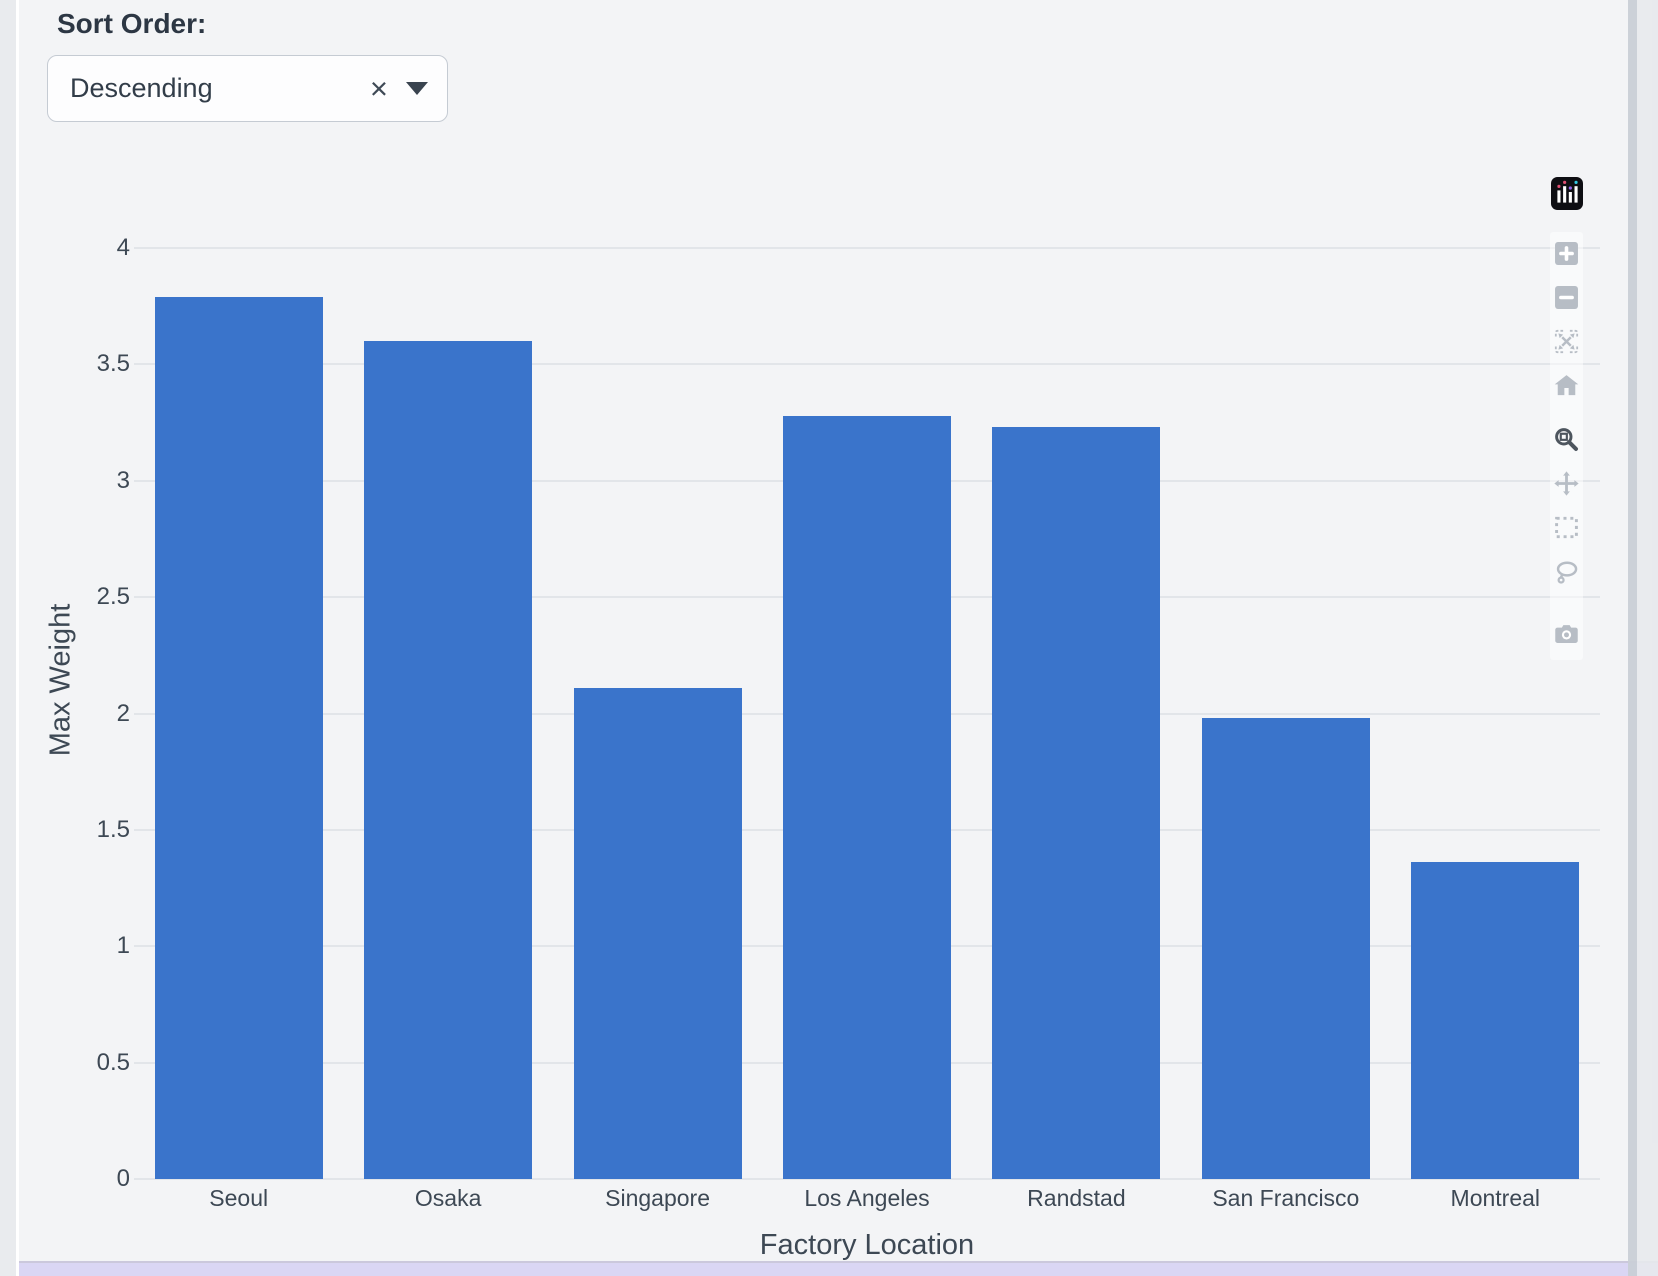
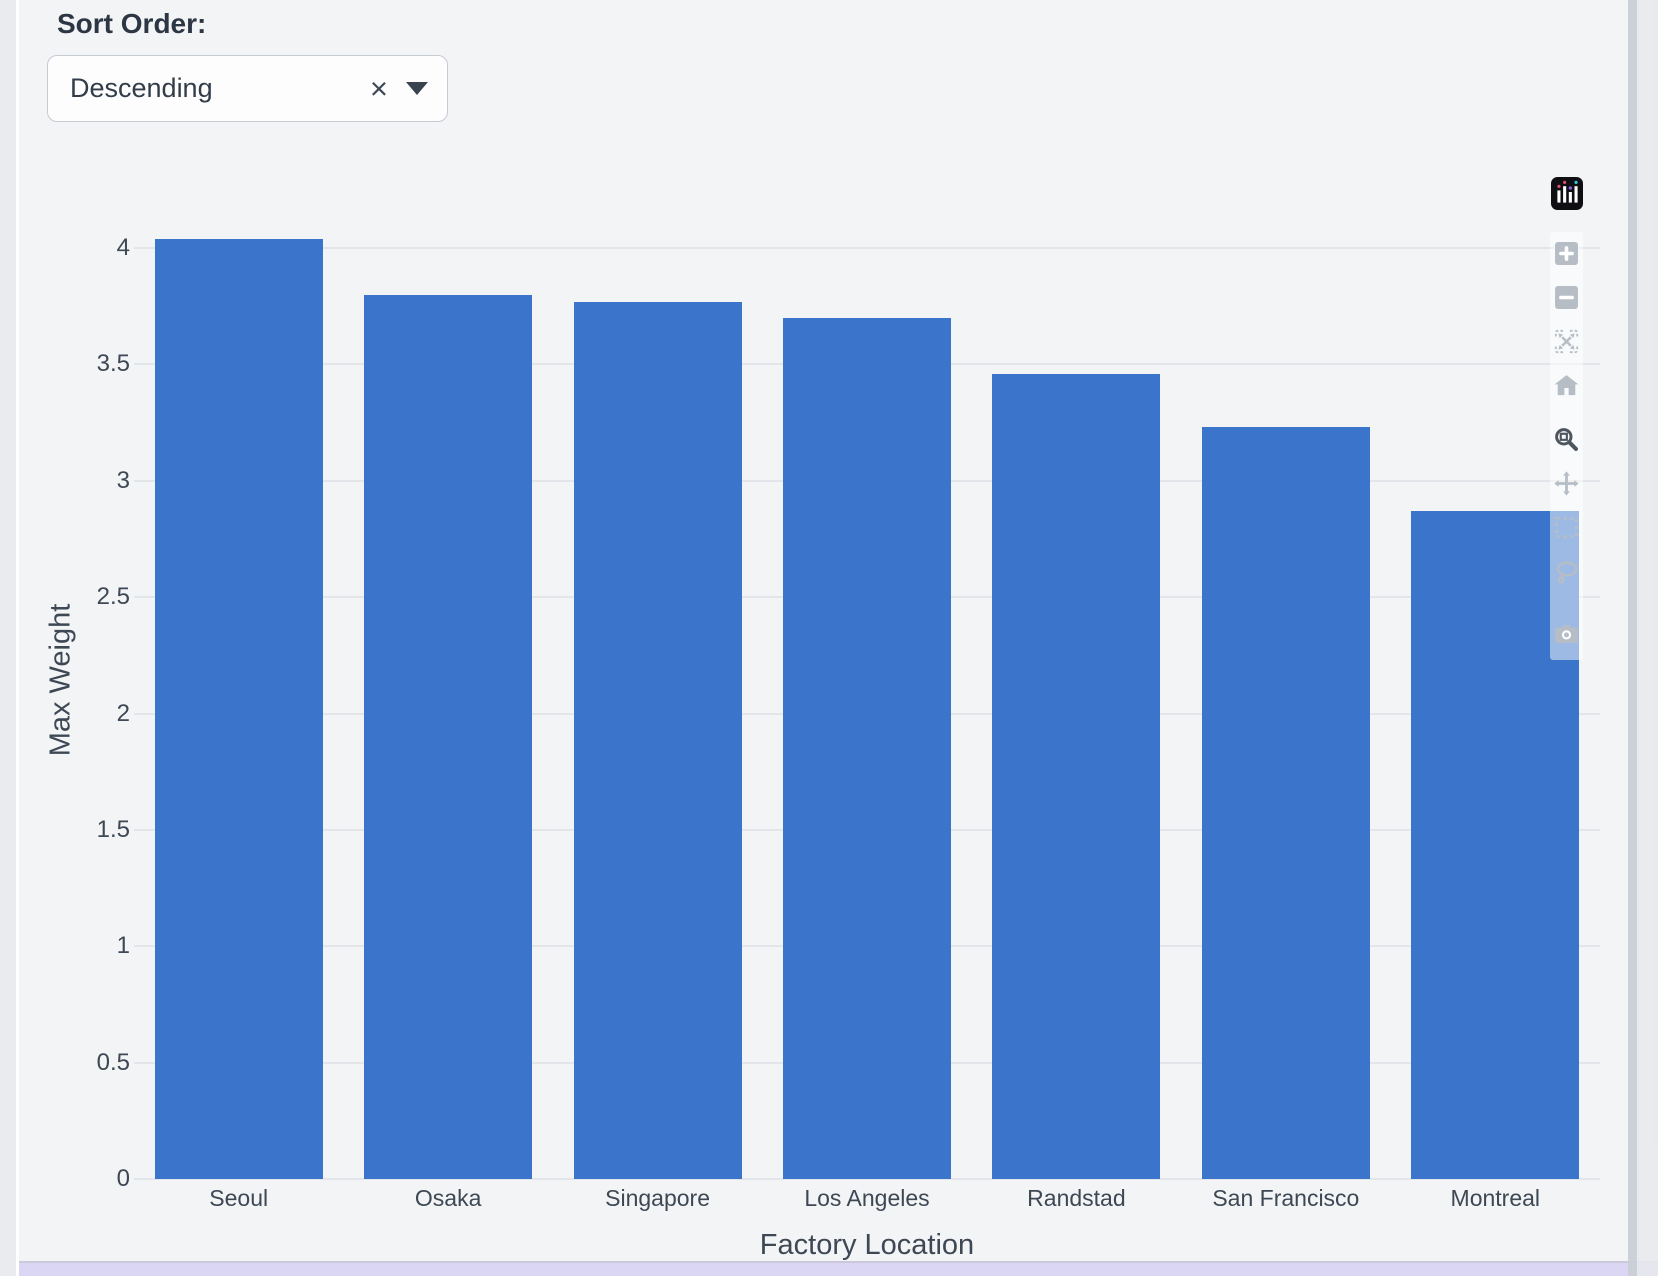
Seoul: 3.79 -> 4.04
Osaka: 3.60 -> 3.80
Singapore: 2.11 -> 3.77
Los Angeles: 3.28 -> 3.70
Randstad: 3.23 -> 3.46
San Francisco: 1.98 -> 3.23
Montreal: 1.36 -> 2.87
